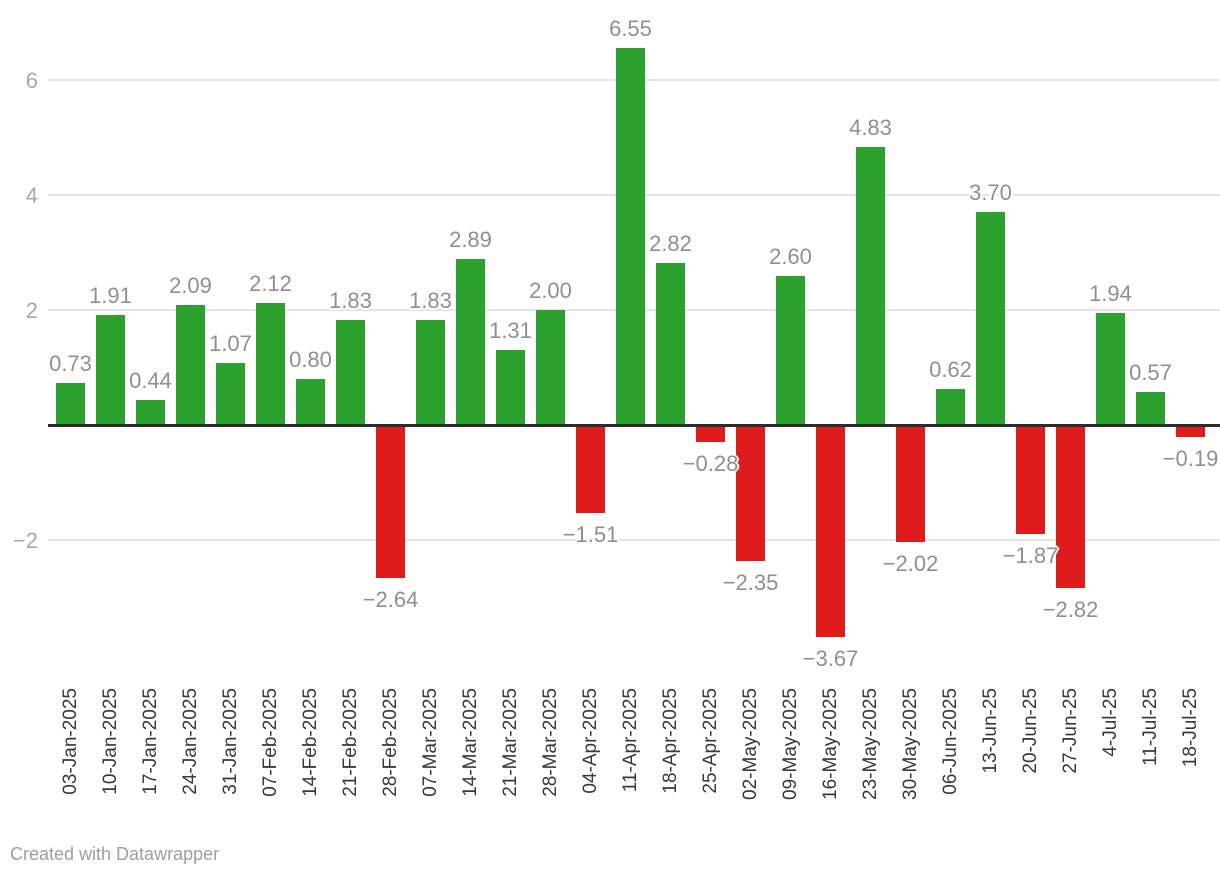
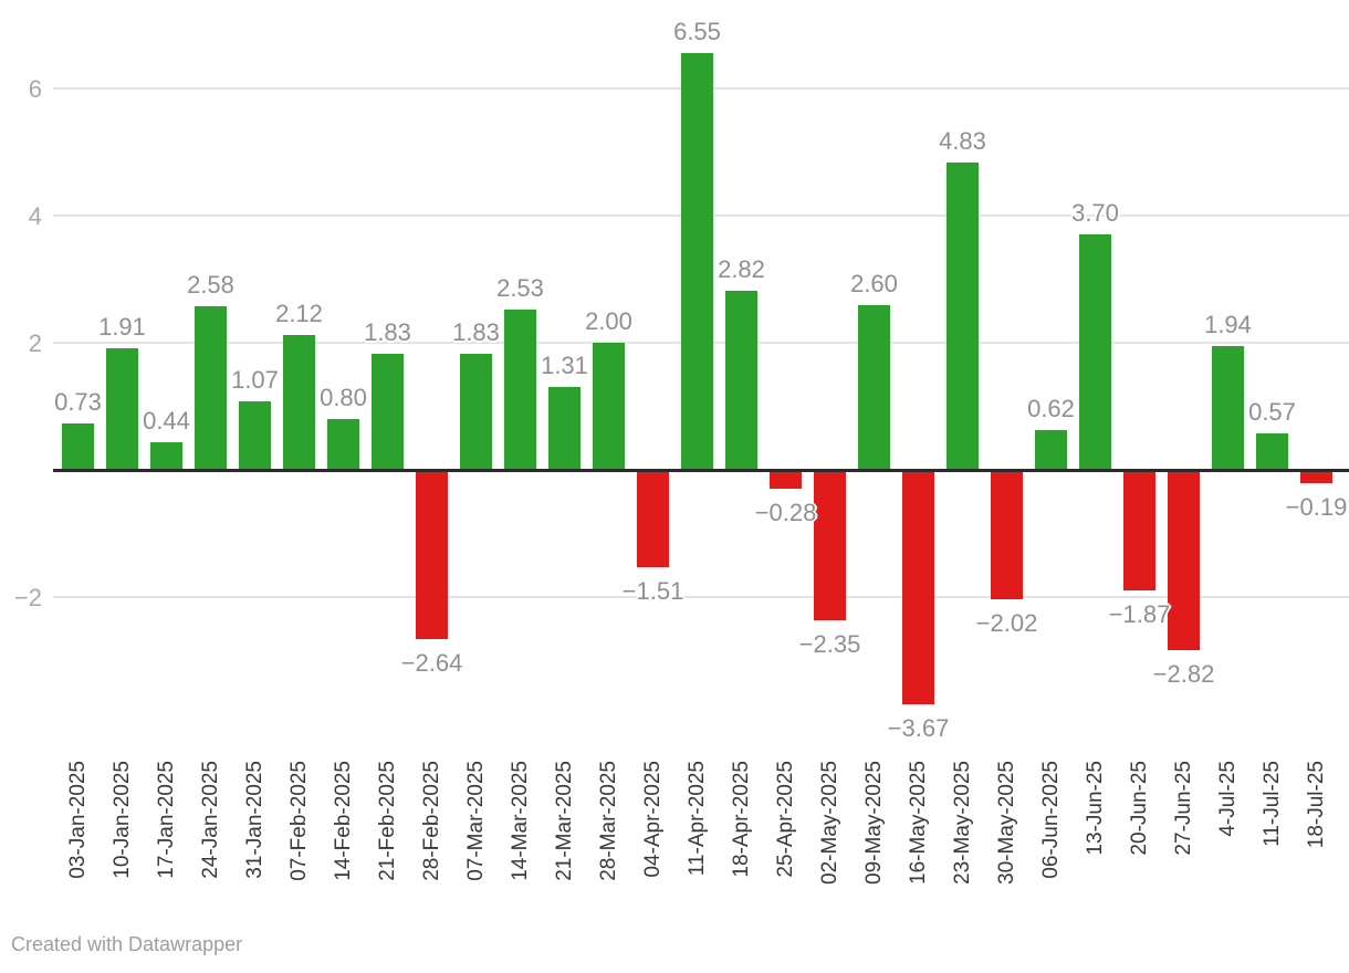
24-Jan-2025: 2.09 -> 2.58
14-Mar-2025: 2.89 -> 2.53
